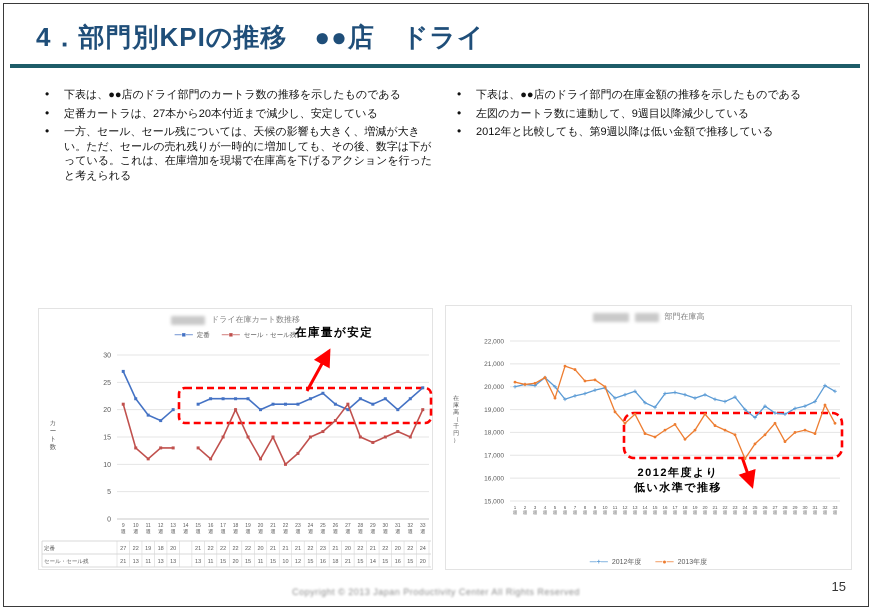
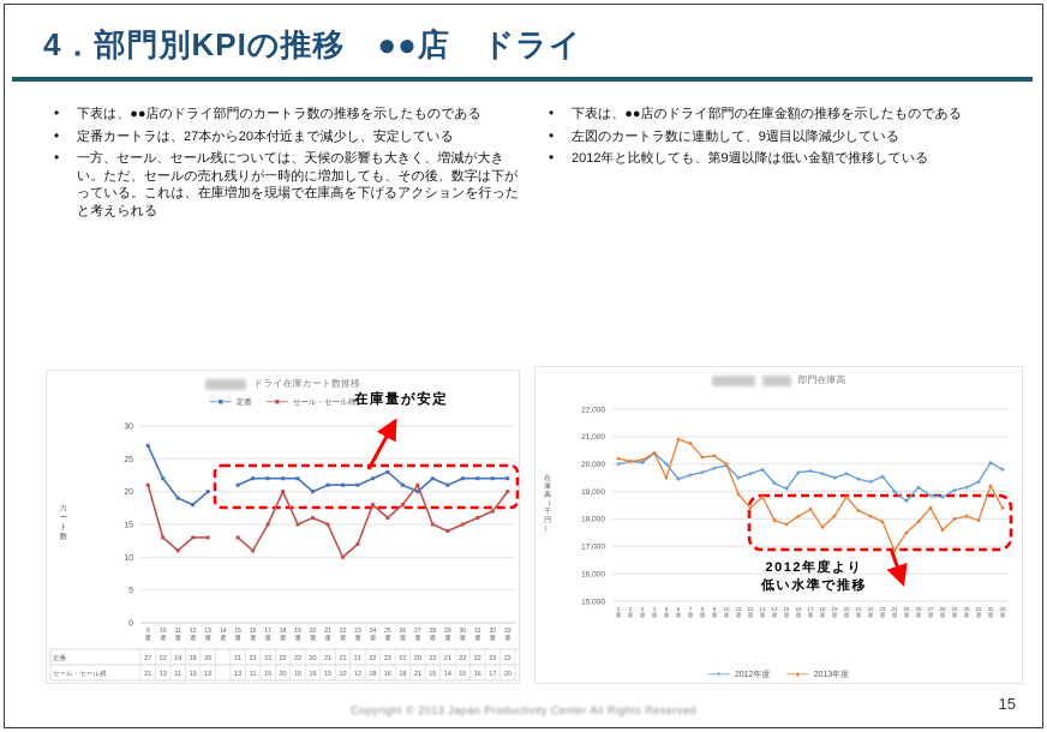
ドライ在庫カート数推移/セール・セール残/20週: 11 -> 16
ドライ在庫カート数推移/セール・セール残/24週: 15 -> 18
ドライ在庫カート数推移/定番/31週: 20 -> 22
ドライ在庫カート数推移/セール・セール残/32週: 15 -> 17
ドライ在庫カート数推移/定番/33週: 24 -> 22
